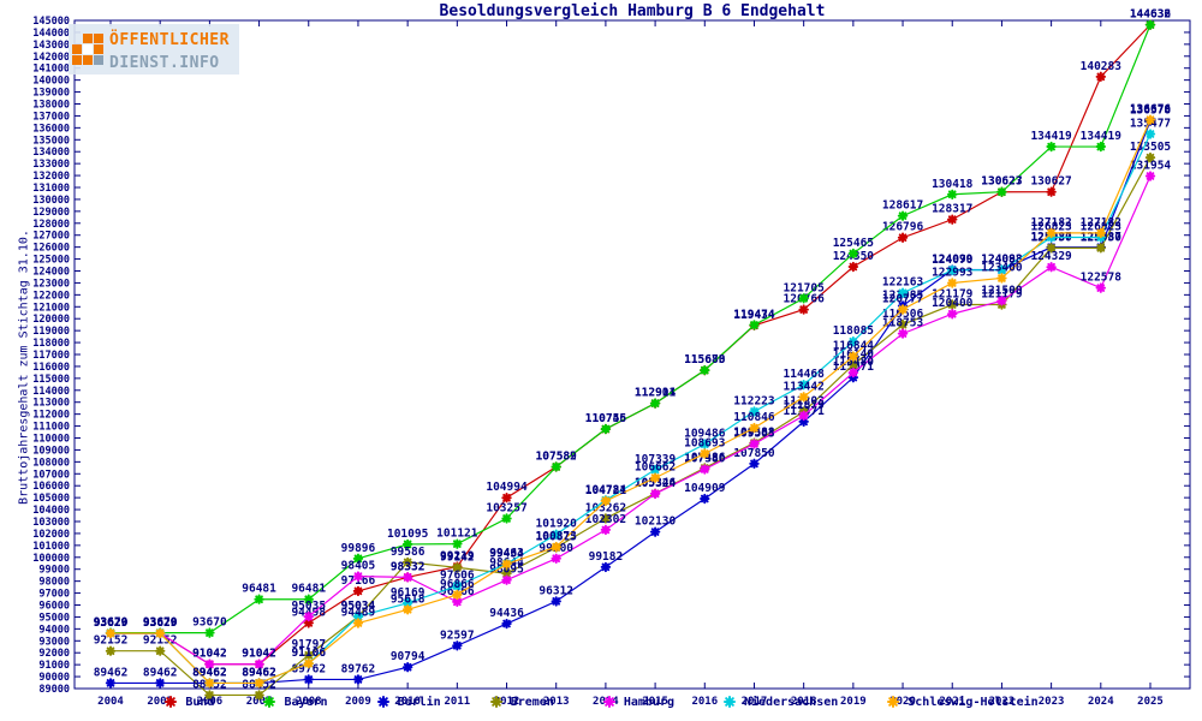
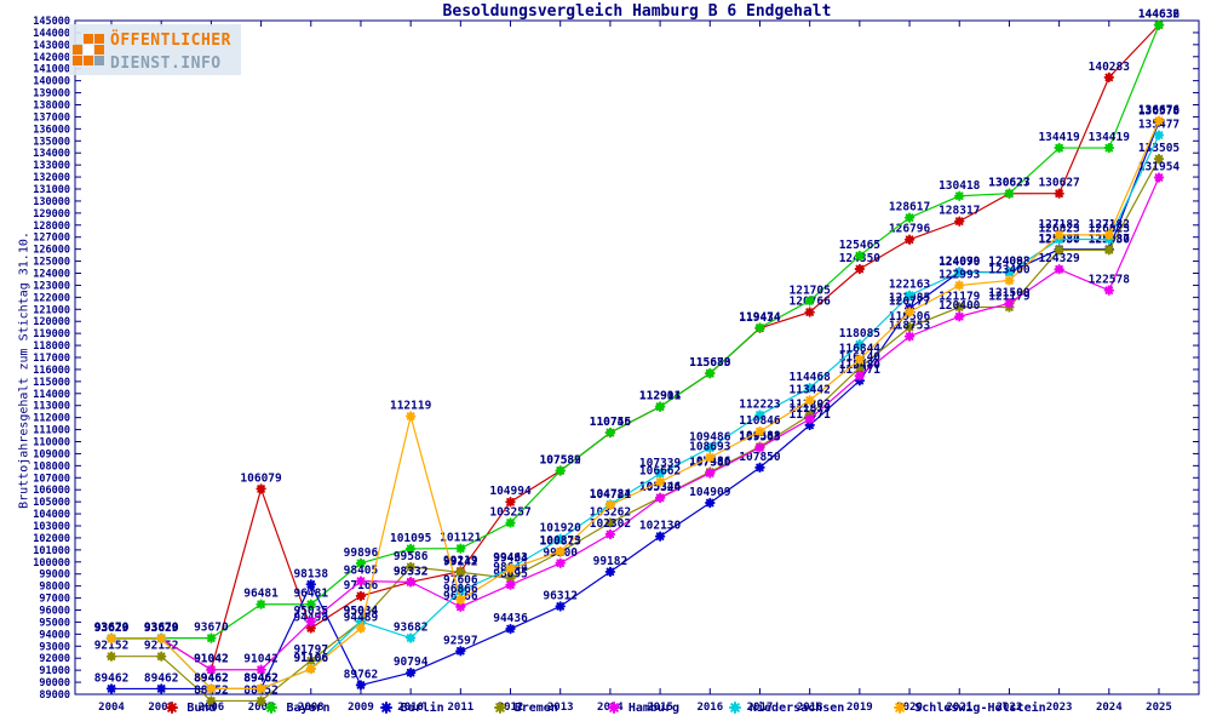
Bund/2007: 91042 -> 106079
Berlin/2008: 89762 -> 98138
Niedersachsen/2010: 96169 -> 93682
Schleswig-Holstein/2010: 95618 -> 112119
